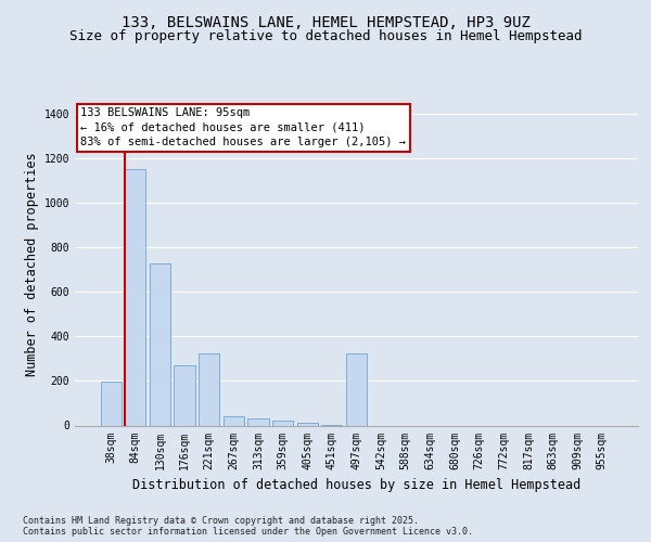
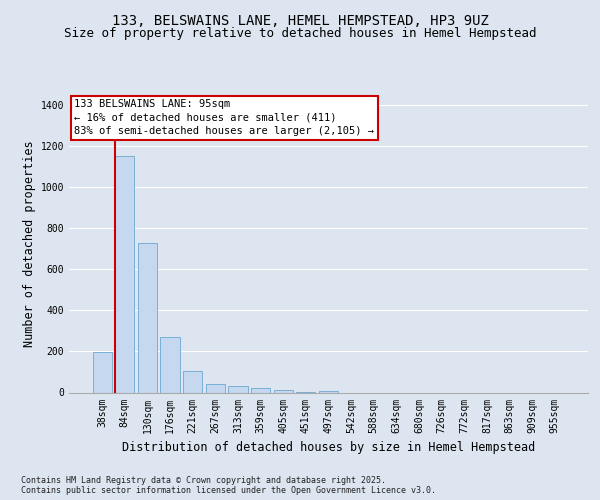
221sqm: 325 -> 105
497sqm: 325 -> 5
